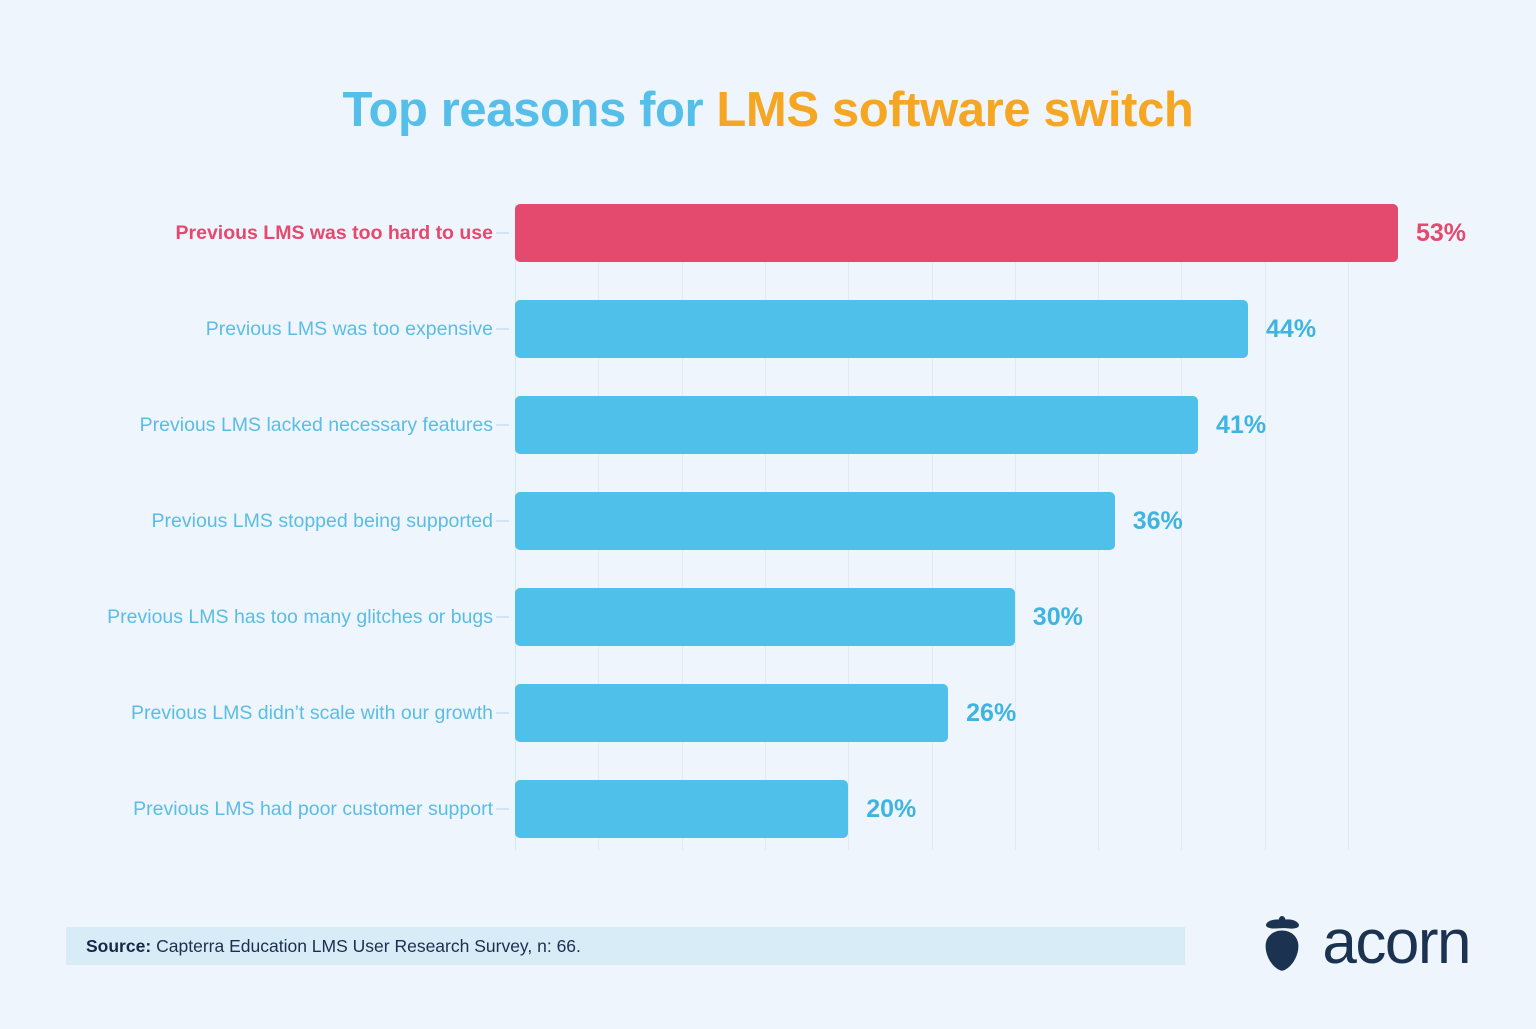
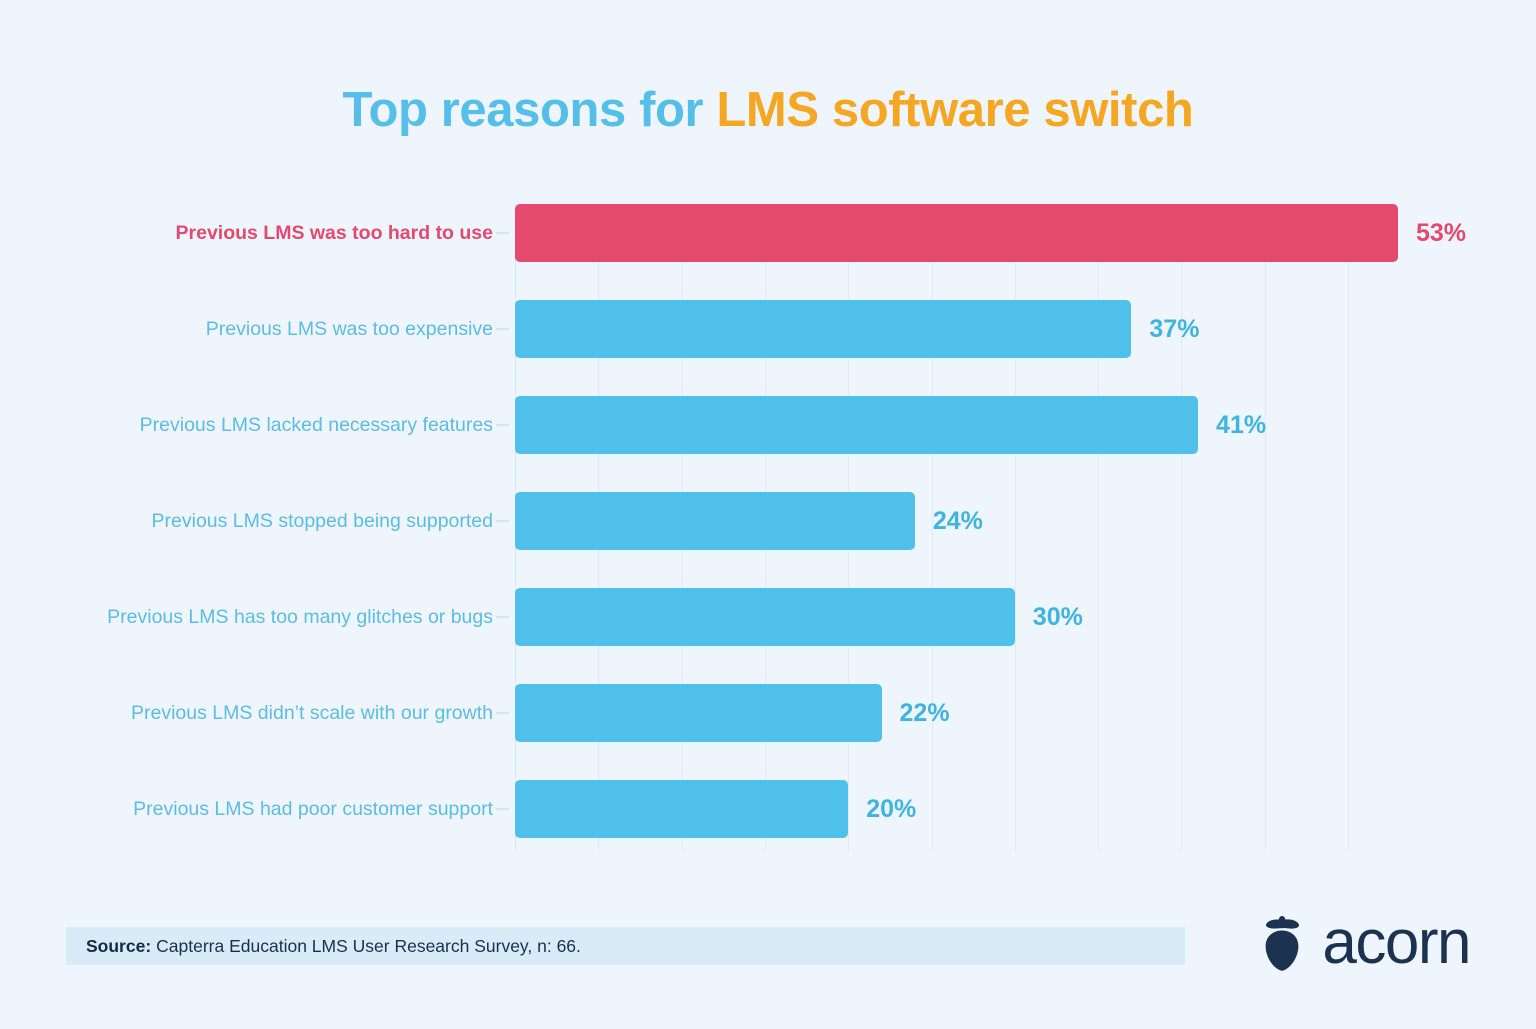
Previous LMS was too expensive: 44% -> 37%
Previous LMS stopped being supported: 36% -> 24%
Previous LMS didn’t scale with our growth: 26% -> 22%
